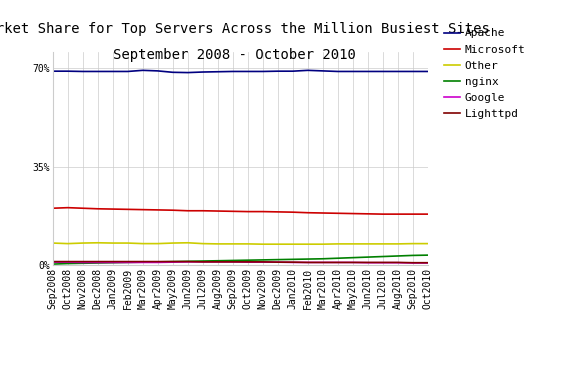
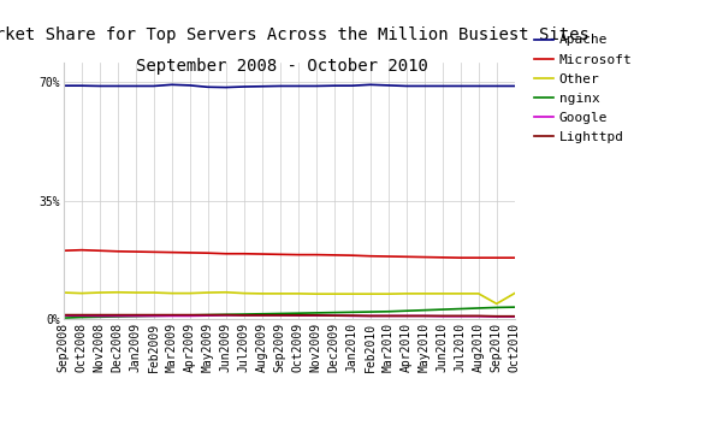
Other/Sep2010: 7.6% -> 4.5%
